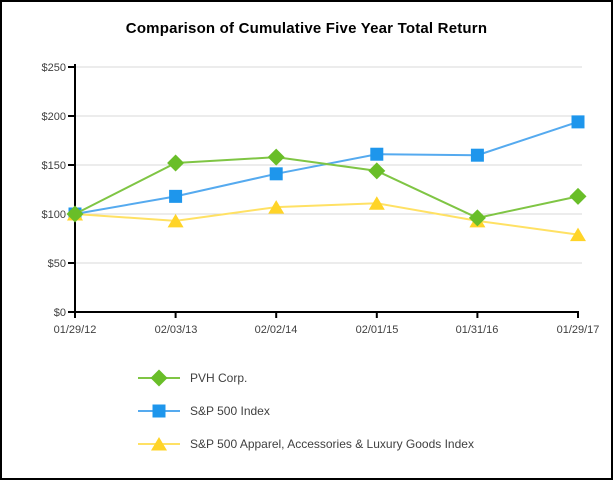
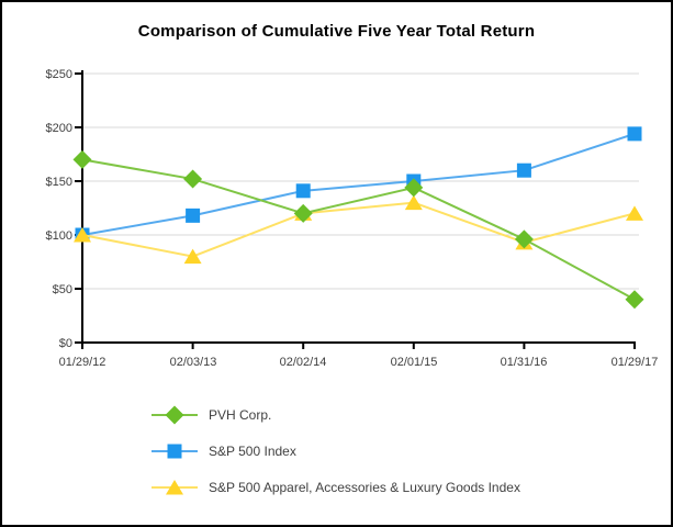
PVH Corp./01/29/12: $100 -> $170
S&P 500 Apparel, Accessories & Luxury Goods Index/02/03/13: $90 -> $80
PVH Corp./02/02/14: $160 -> $120
S&P 500 Apparel, Accessories & Luxury Goods Index/02/02/14: $110 -> $120
S&P 500 Index/02/01/15: $160 -> $150
S&P 500 Apparel, Accessories & Luxury Goods Index/02/01/15: $110 -> $130
PVH Corp./01/29/17: $120 -> $40
S&P 500 Apparel, Accessories & Luxury Goods Index/01/29/17: $80 -> $120
